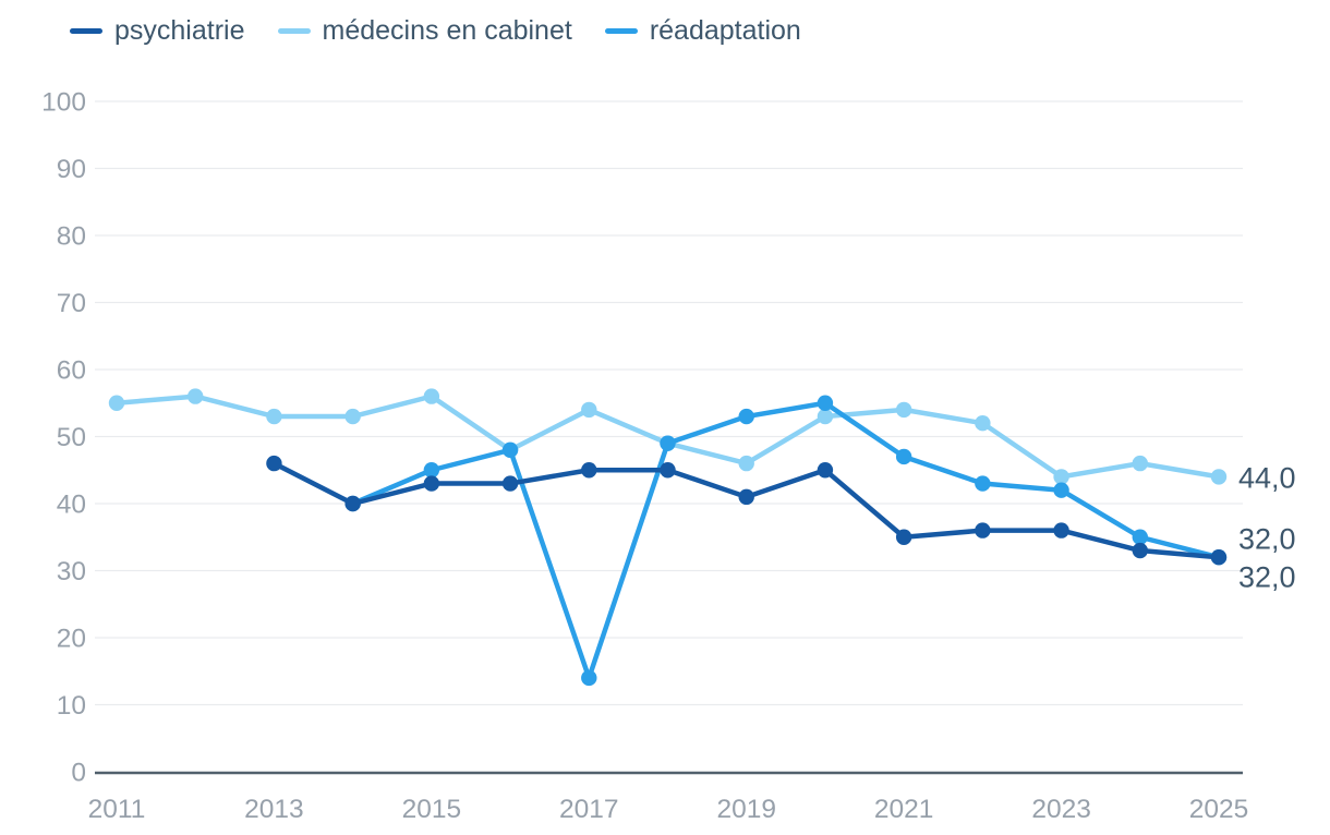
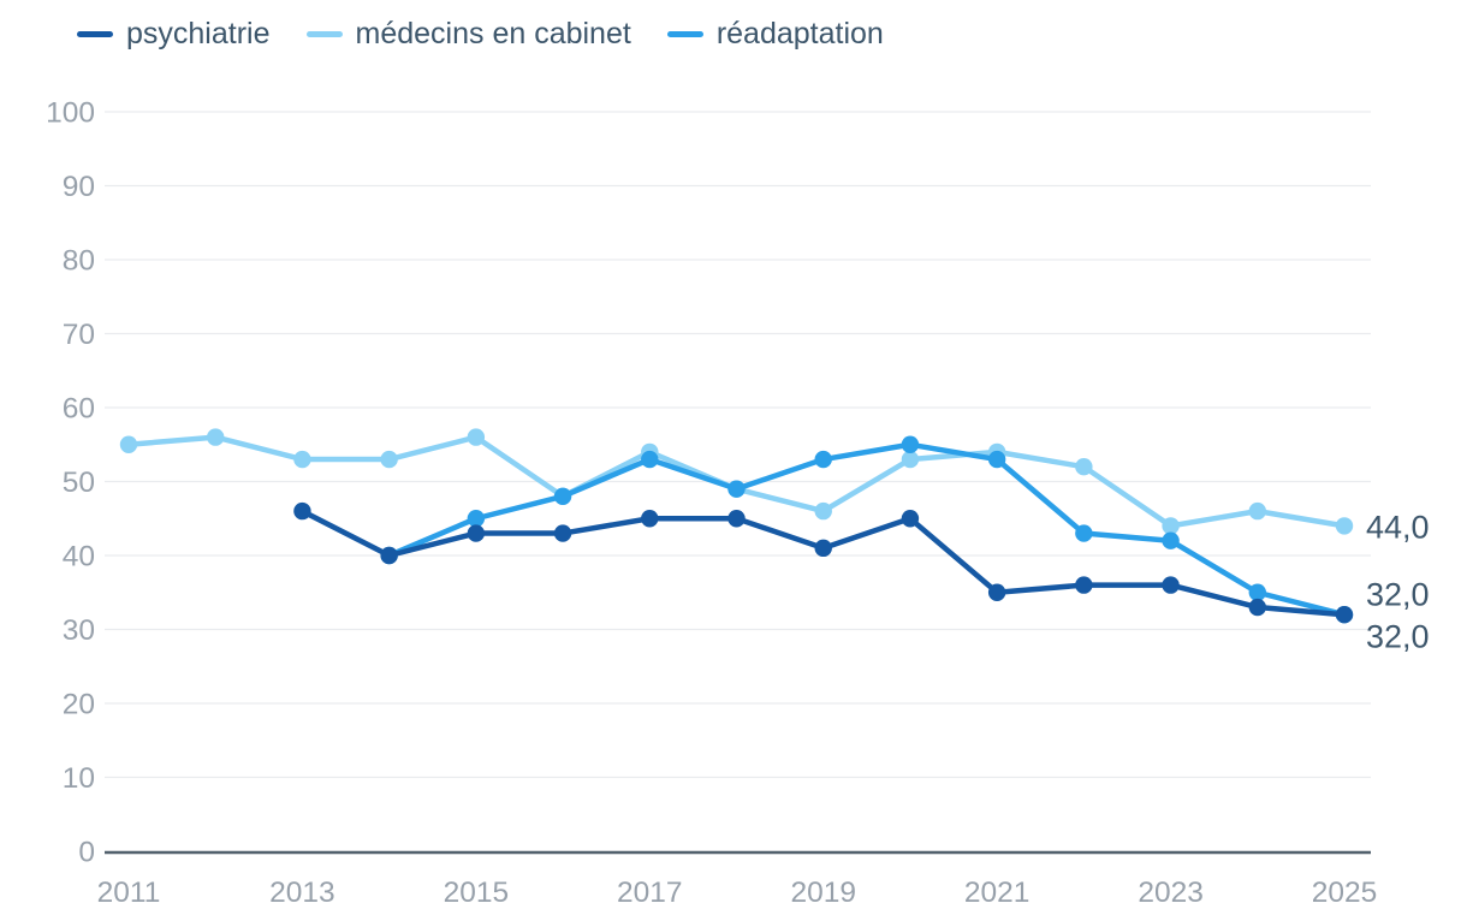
réadaptation/2017: 14 -> 53
réadaptation/2021: 47 -> 53
